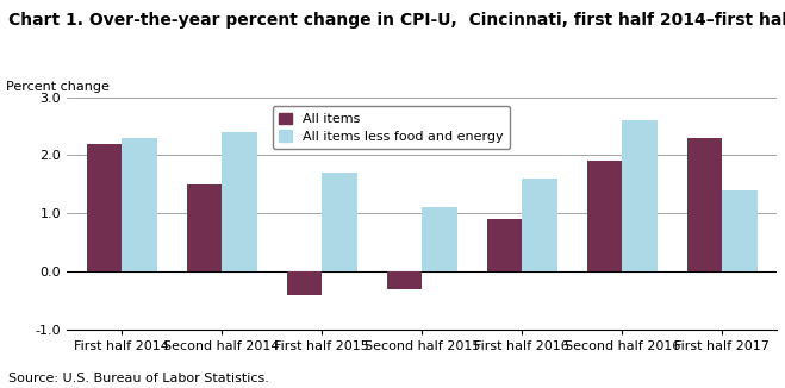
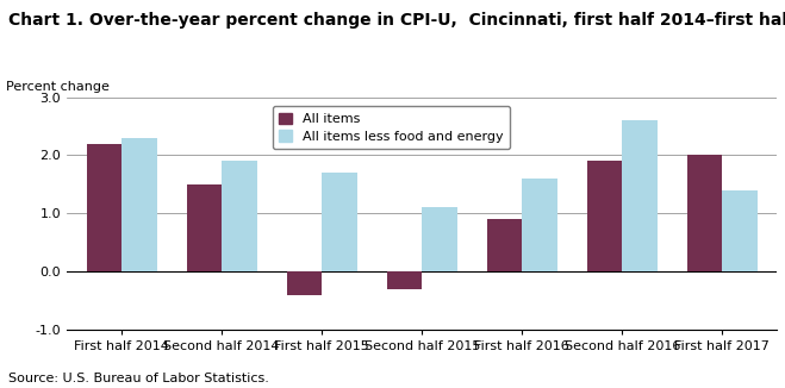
All items less food and energy/Second half 2014: 2.4 -> 1.9
All items/First half 2017: 2.3 -> 2.0
